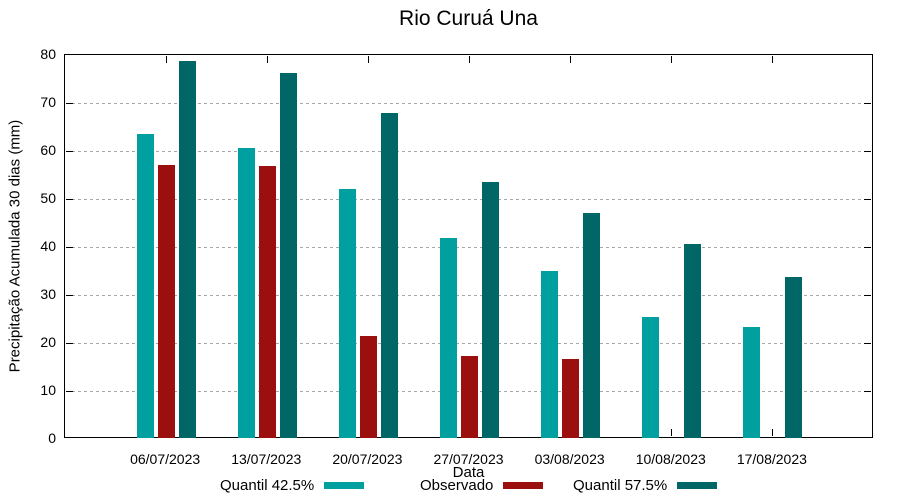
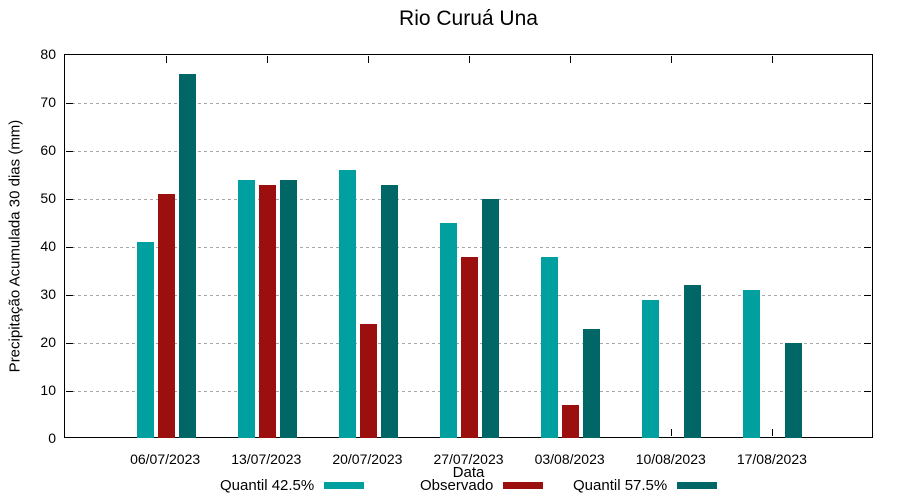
Quantil 42.5%/06/07/2023: 64 -> 41
Observado/06/07/2023: 57 -> 51
Quantil 57.5%/06/07/2023: 79 -> 76
Quantil 42.5%/13/07/2023: 61 -> 54
Observado/13/07/2023: 57 -> 53
Quantil 57.5%/13/07/2023: 76 -> 54
Quantil 42.5%/20/07/2023: 52 -> 56
Observado/20/07/2023: 21 -> 24
Quantil 57.5%/20/07/2023: 68 -> 53
Quantil 42.5%/27/07/2023: 42 -> 45
Observado/27/07/2023: 17 -> 38
Quantil 57.5%/27/07/2023: 54 -> 50
Quantil 42.5%/03/08/2023: 35 -> 38
Observado/03/08/2023: 17 -> 7
Quantil 57.5%/03/08/2023: 47 -> 23
Quantil 42.5%/10/08/2023: 25 -> 29
Quantil 57.5%/10/08/2023: 41 -> 32
Quantil 42.5%/17/08/2023: 23 -> 31
Quantil 57.5%/17/08/2023: 34 -> 20
